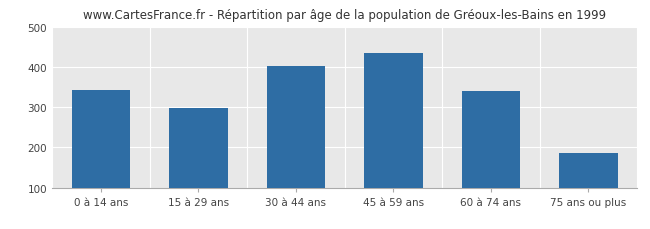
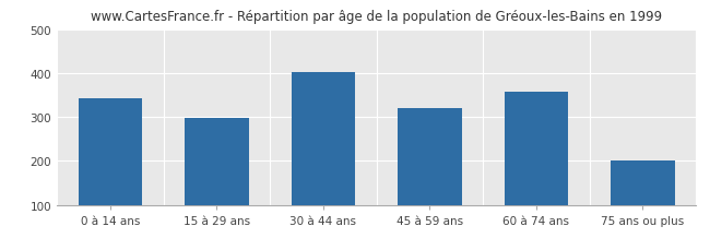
45 à 59 ans: 435 -> 320
60 à 74 ans: 340 -> 357
75 ans ou plus: 185 -> 201
